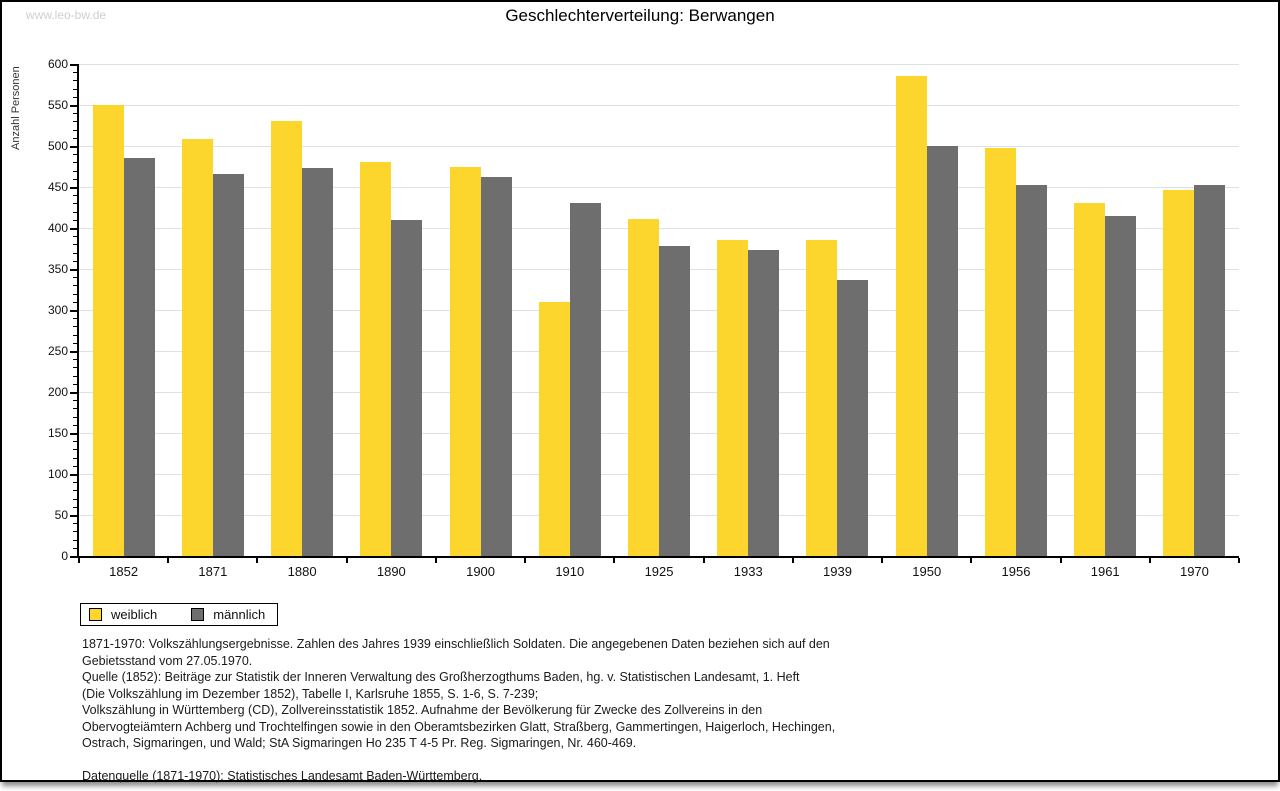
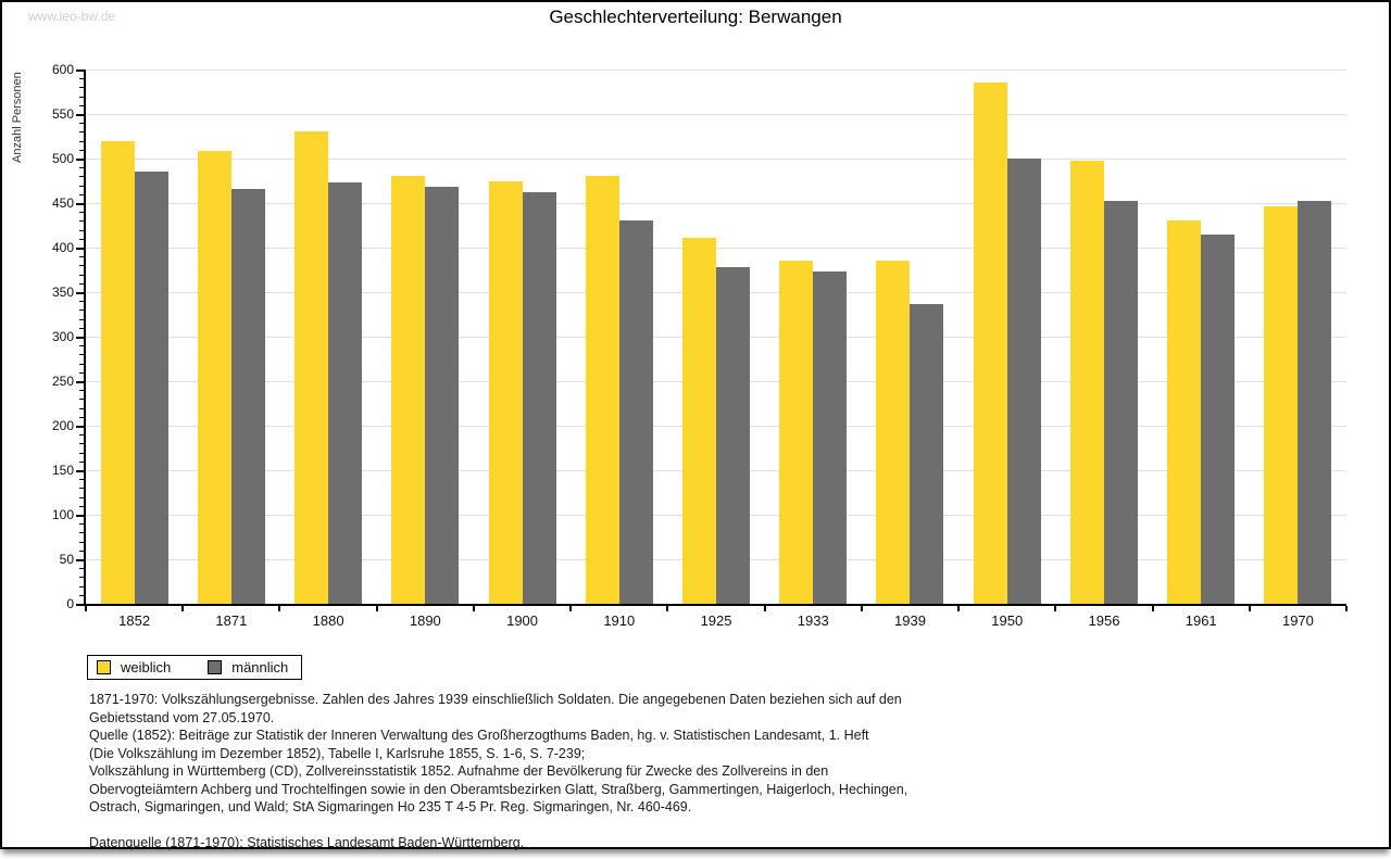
weiblich/1852: 550 -> 520
männlich/1890: 410 -> 470
weiblich/1910: 310 -> 480
